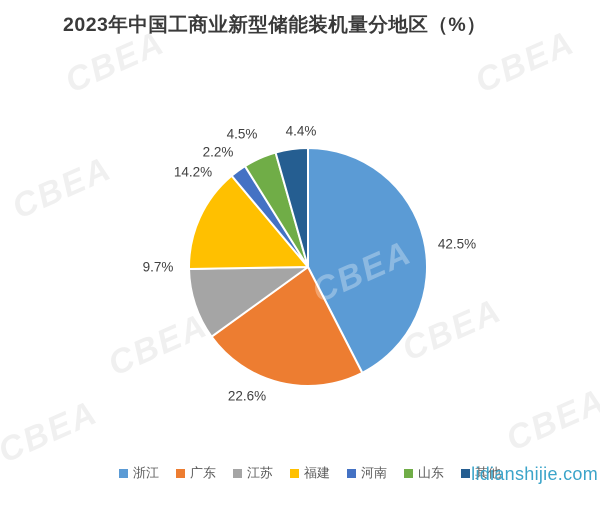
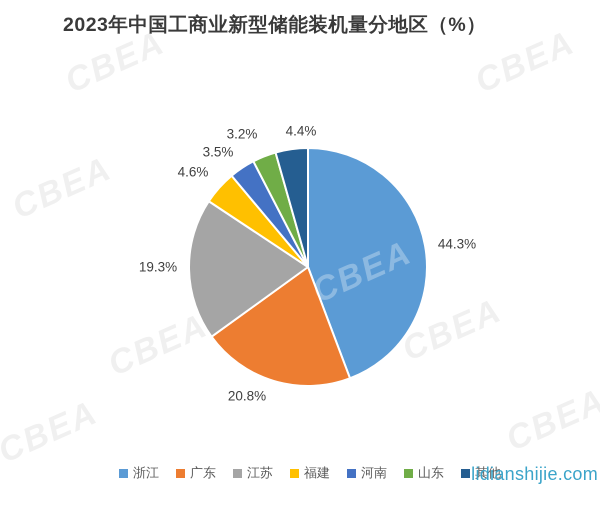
浙江: 42.5% -> 44.3%
广东: 22.6% -> 20.8%
江苏: 9.7% -> 19.3%
福建: 14.2% -> 4.6%
河南: 2.2% -> 3.5%
山东: 4.5% -> 3.2%
